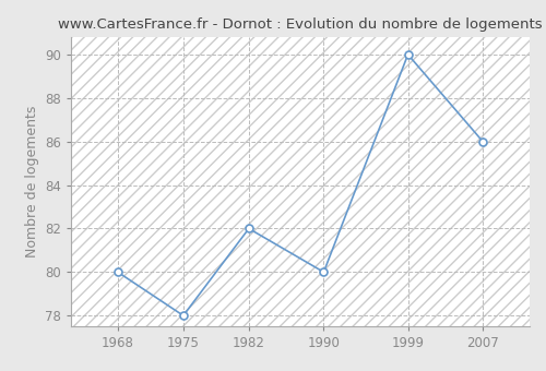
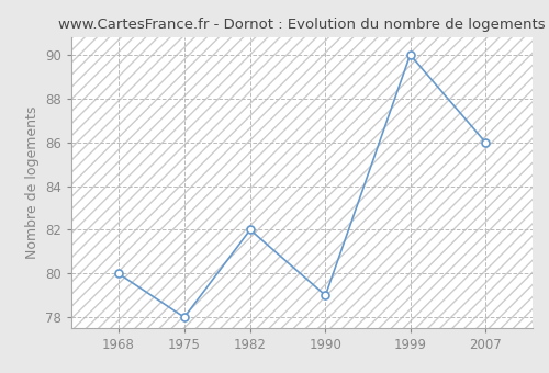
1990: 80 -> 79
